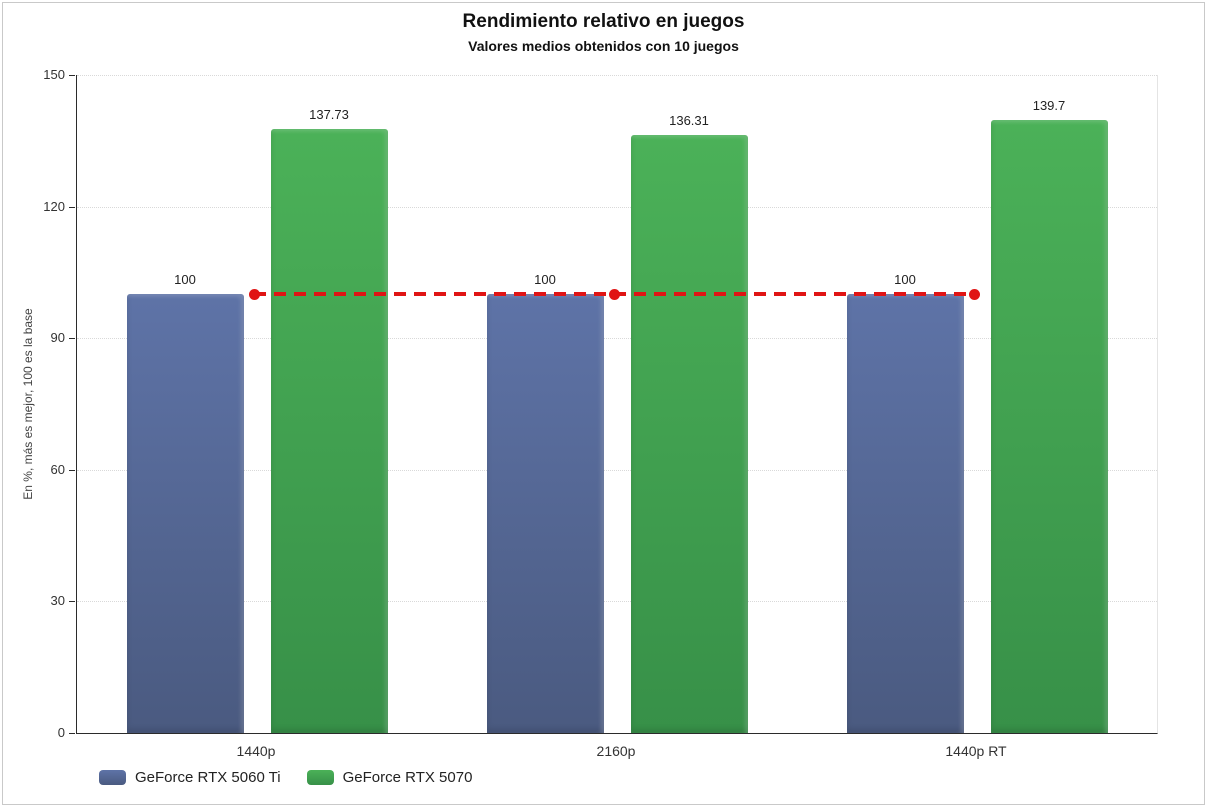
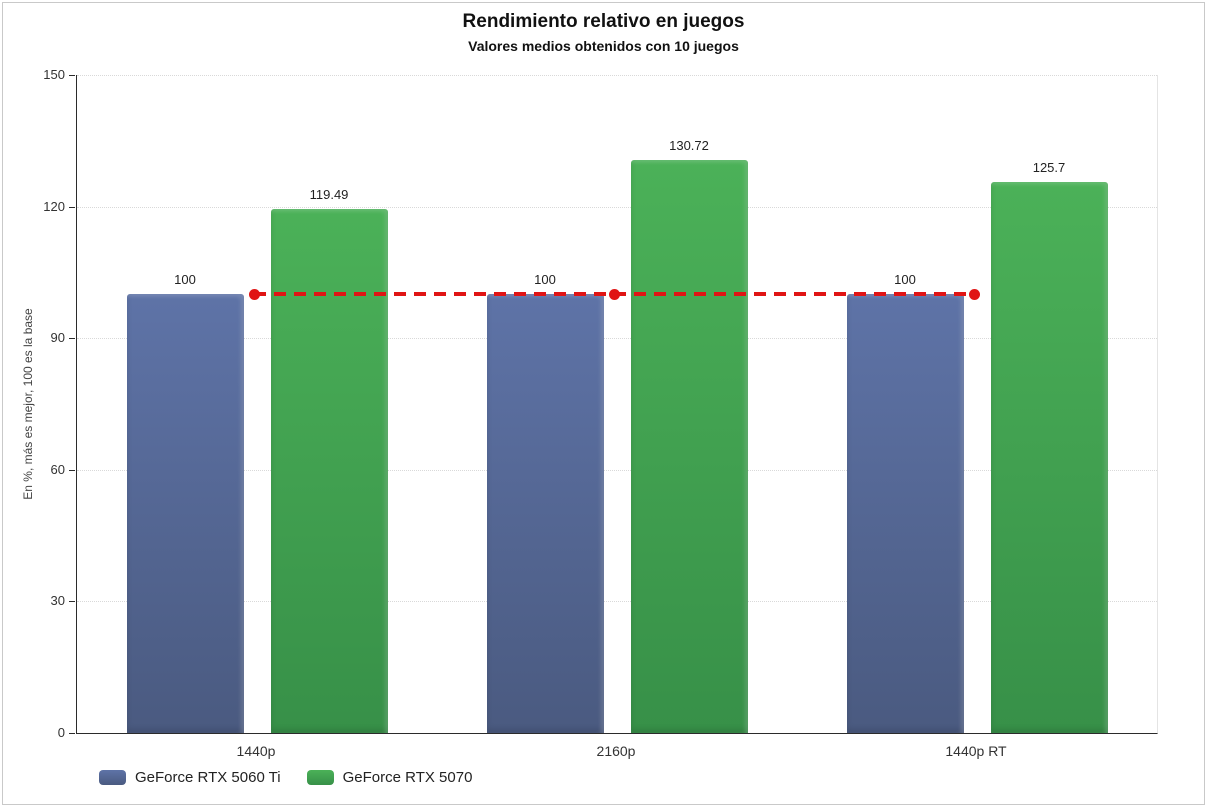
GeForce RTX 5070/1440p: 137.73 -> 119.49
GeForce RTX 5070/2160p: 136.31 -> 130.72
GeForce RTX 5070/1440p RT: 139.7 -> 125.7
